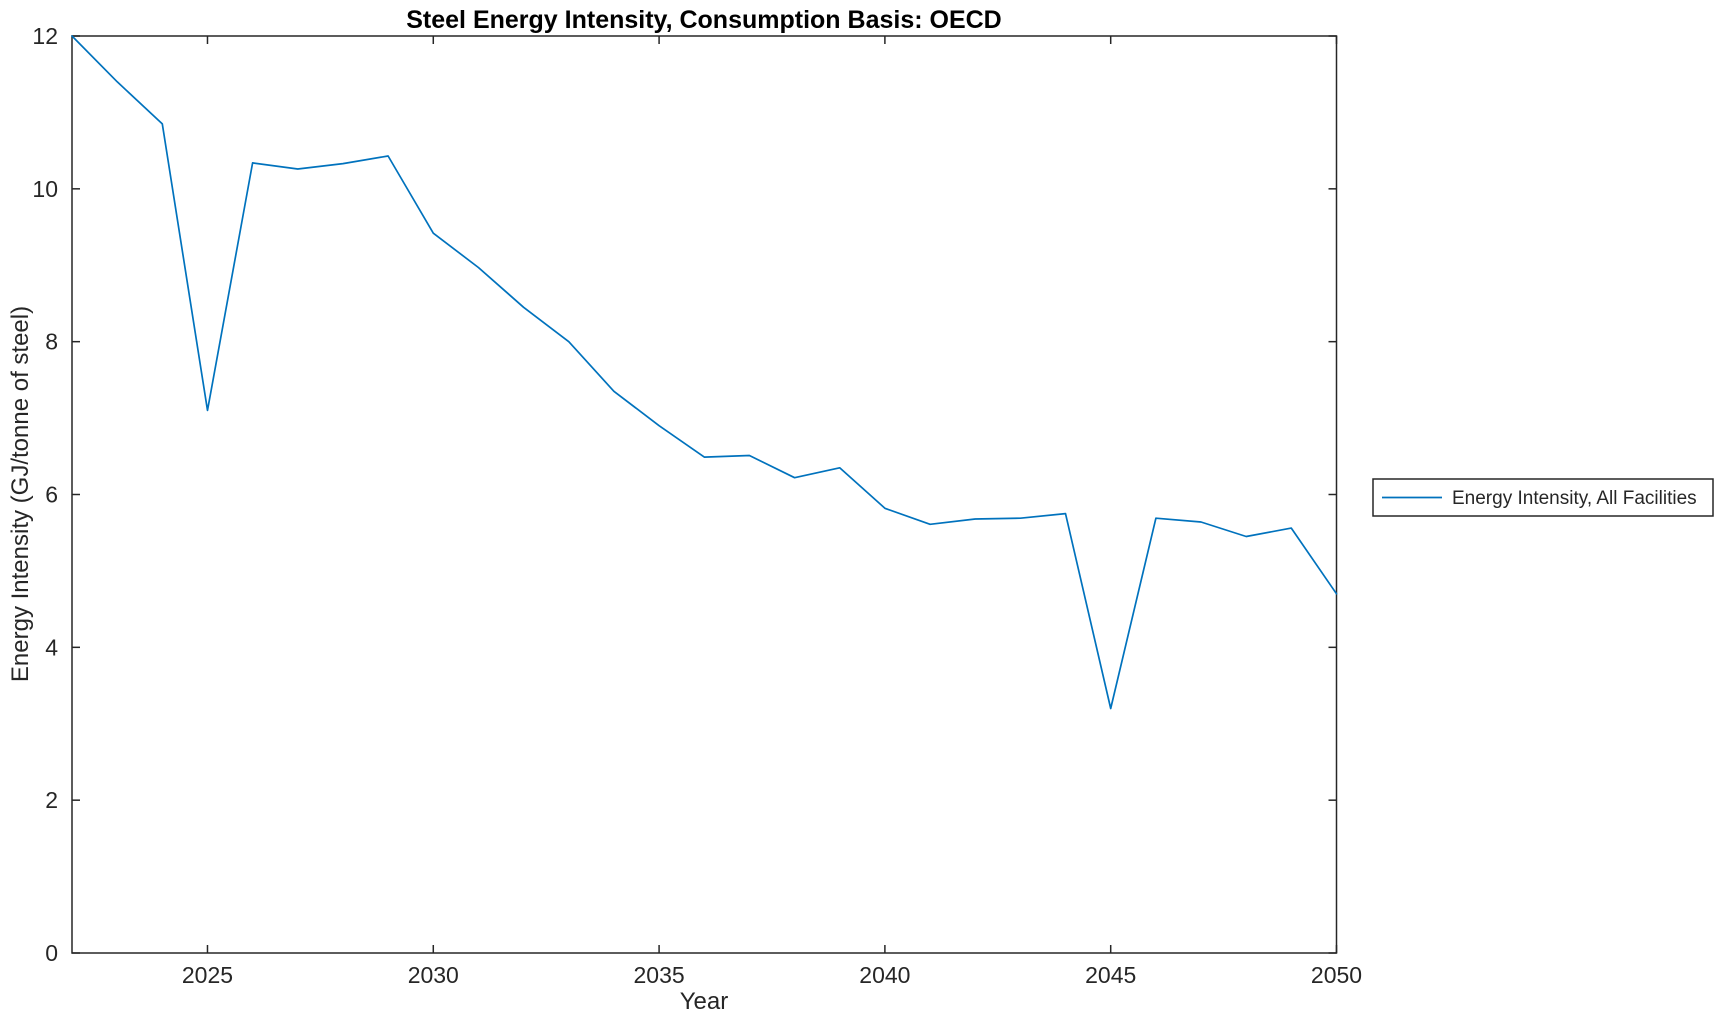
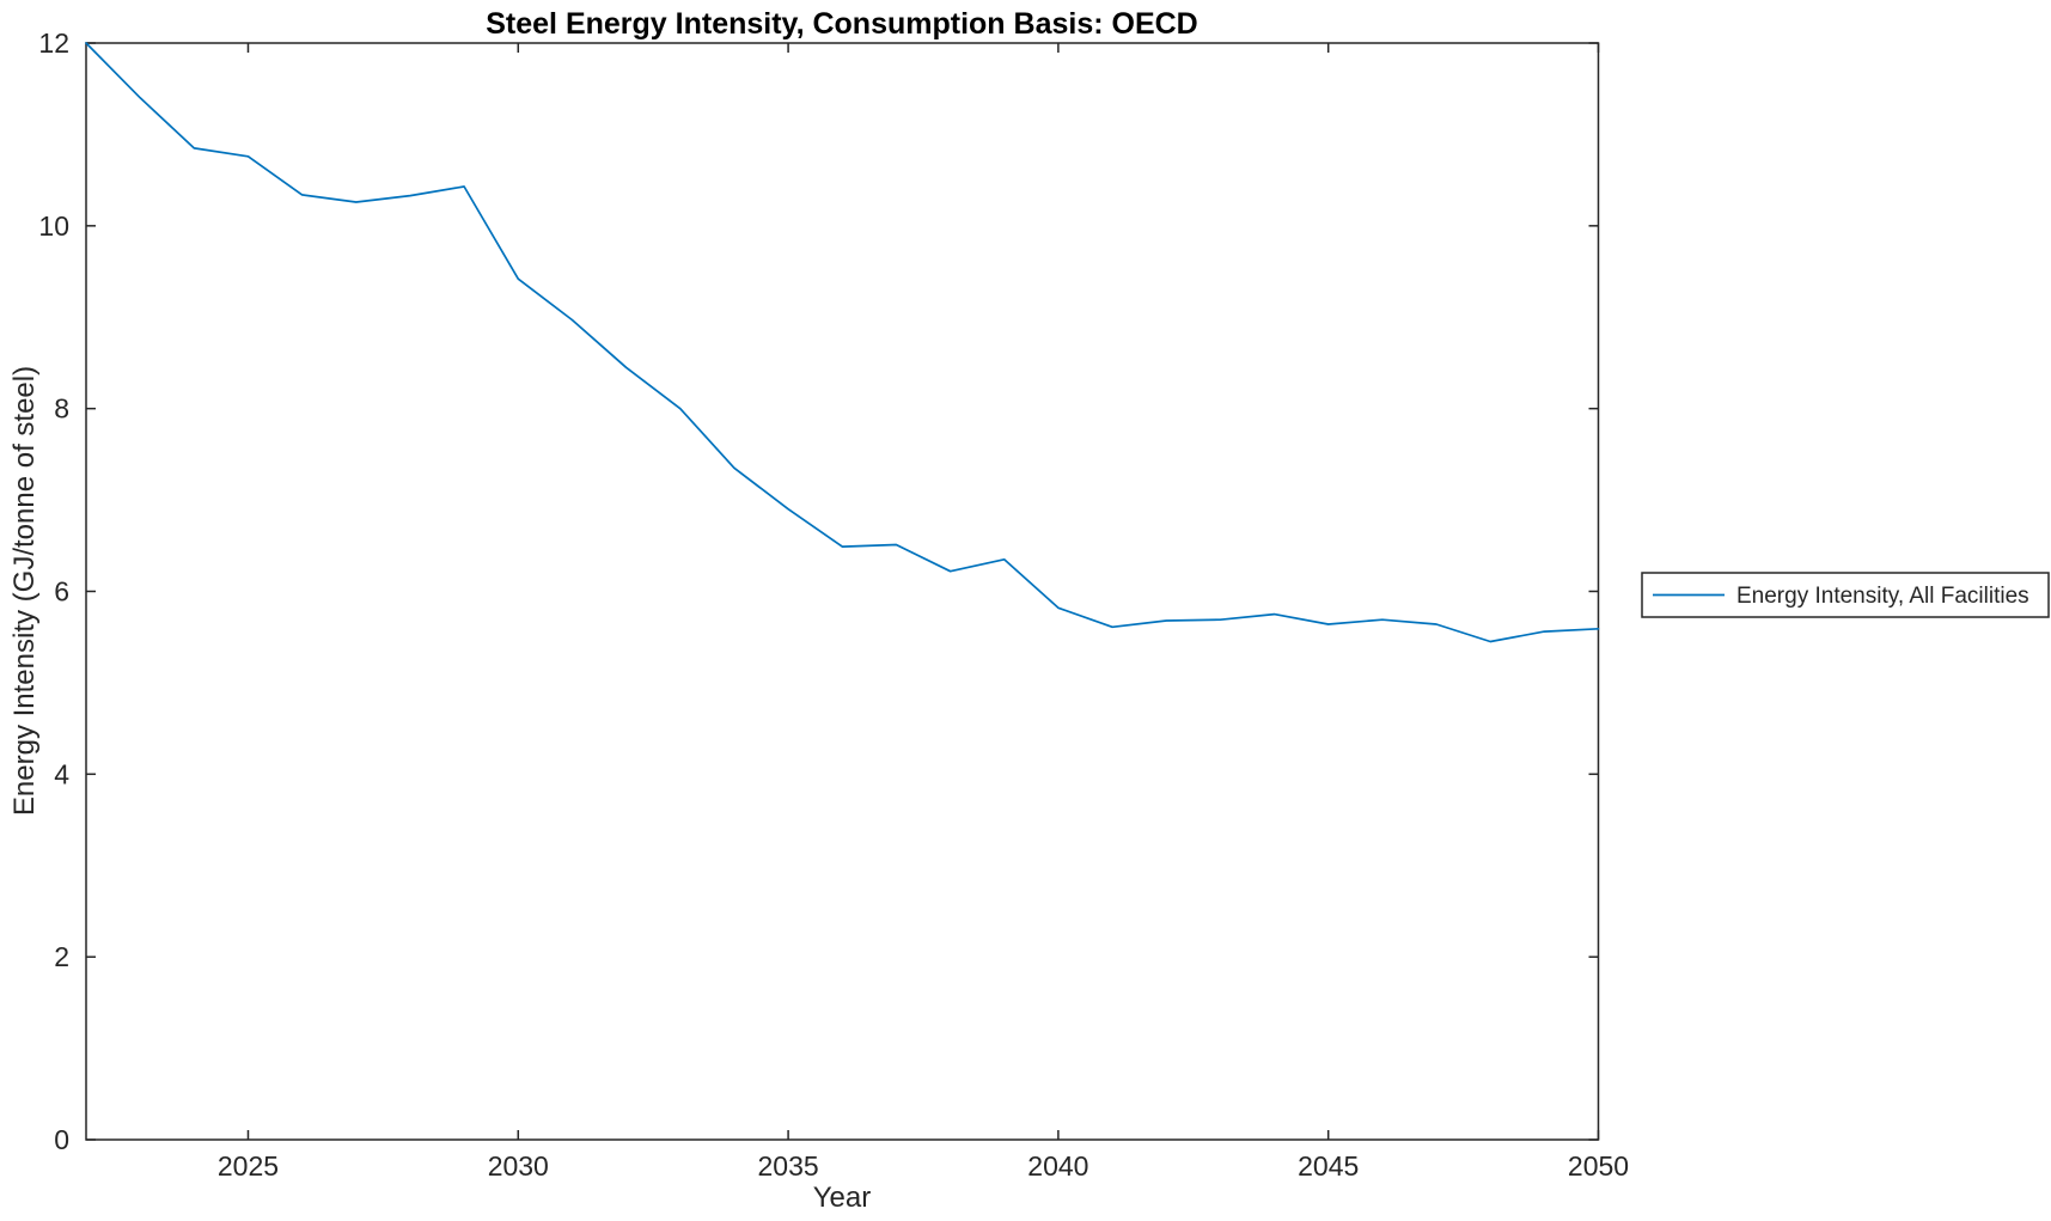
2025: 7.1 -> 10.8
2045: 3.2 -> 5.6
2050: 4.7 -> 5.6
